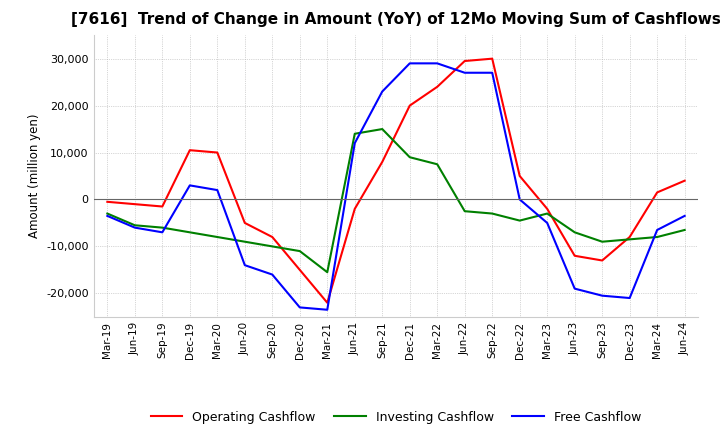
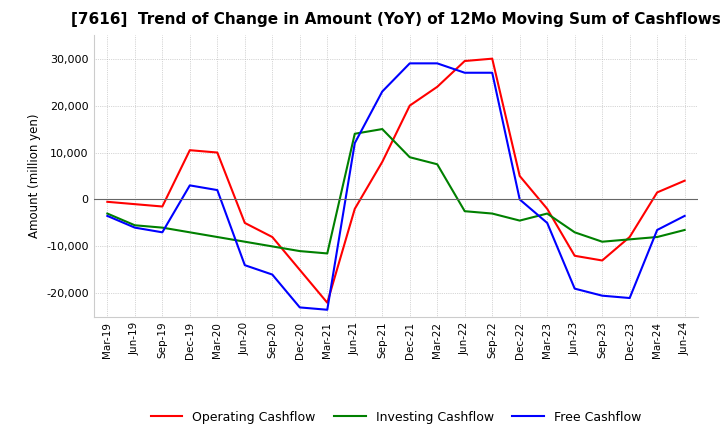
Investing Cashflow/Mar-21: -15,500 -> -11,500
